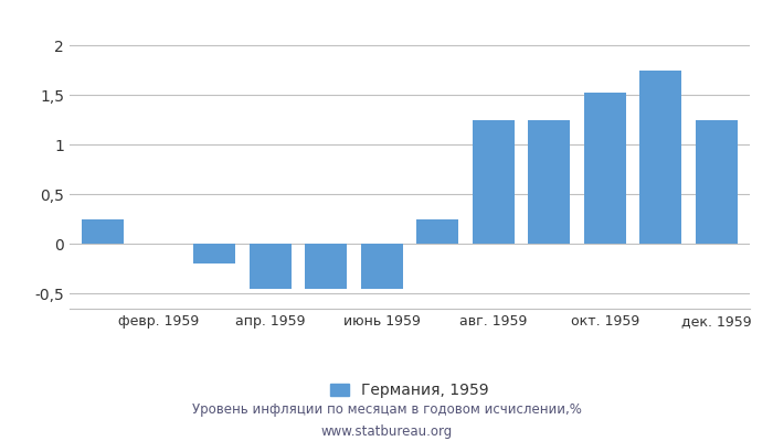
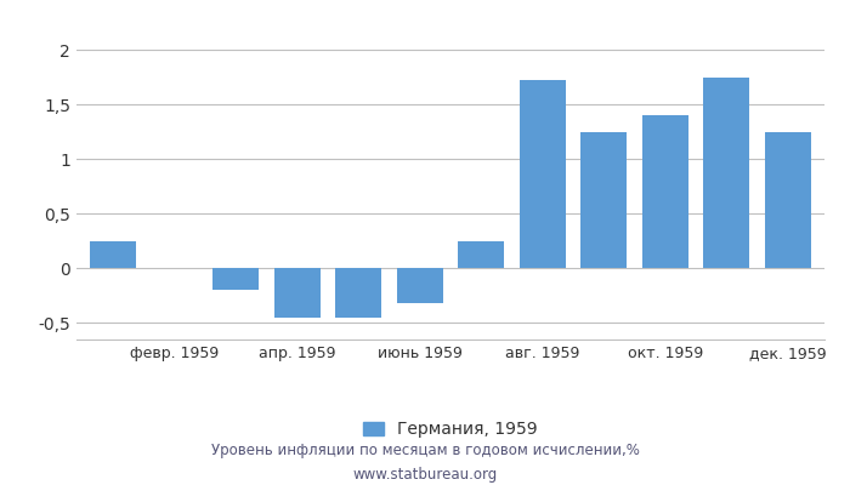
июнь 1959: -0,45 -> -0,32
авг. 1959: 1,25 -> 1,72
окт. 1959: 1,52 -> 1,40
